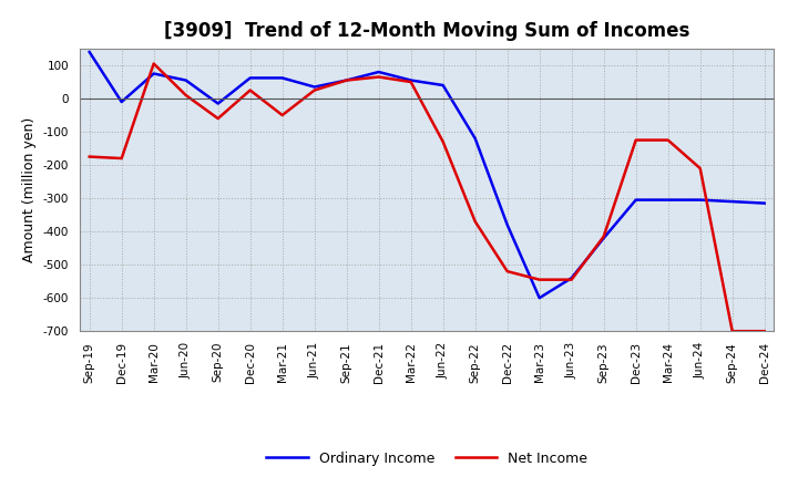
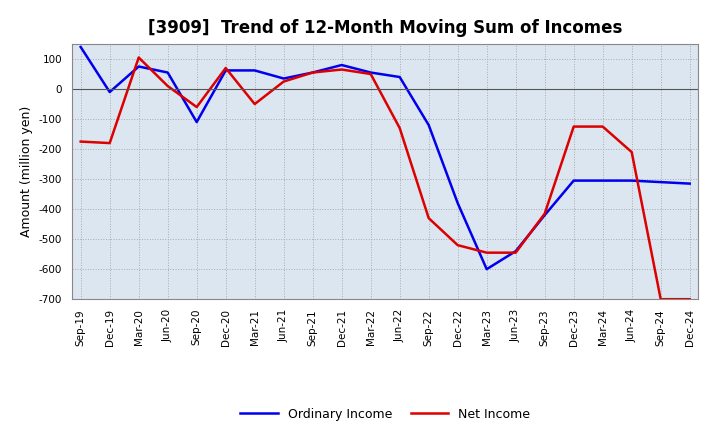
Ordinary Income/Sep-20: -15 -> -110
Net Income/Dec-20: 25 -> 70
Net Income/Sep-22: -370 -> -430
